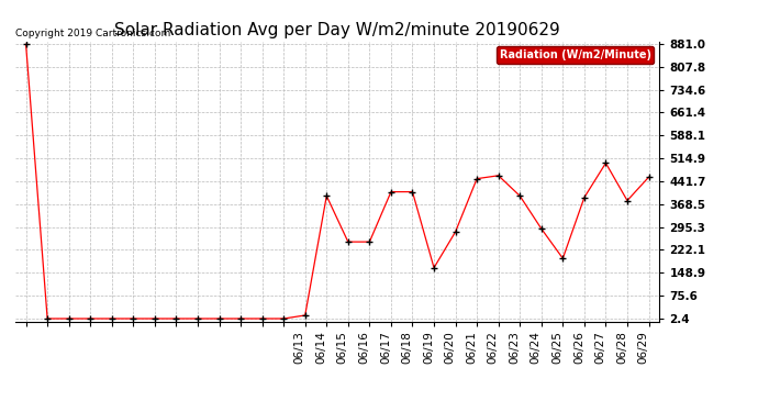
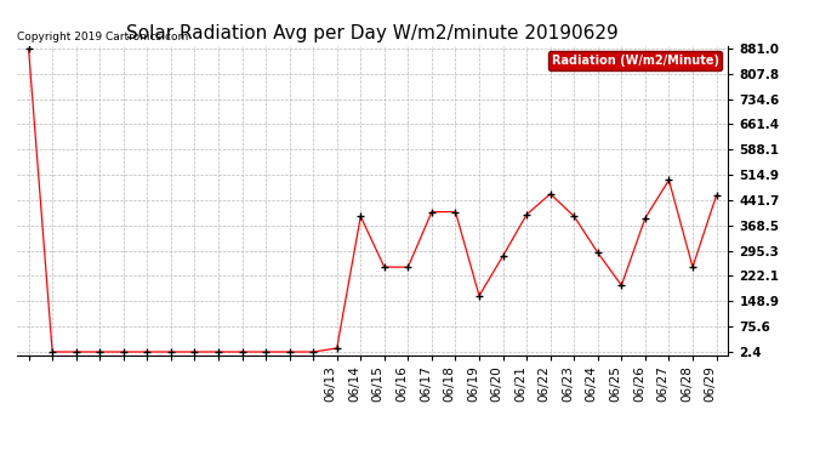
06/21: 450 -> 400
06/28: 380 -> 248
